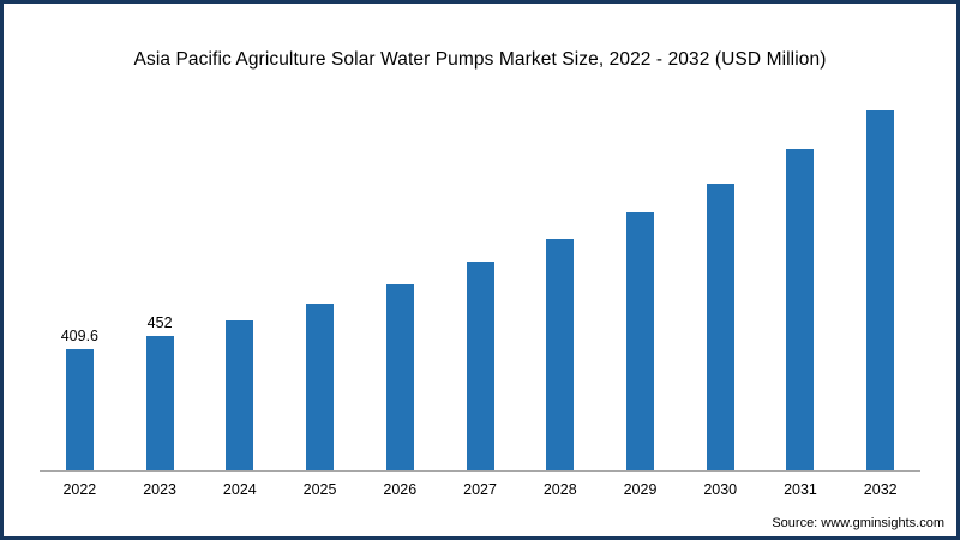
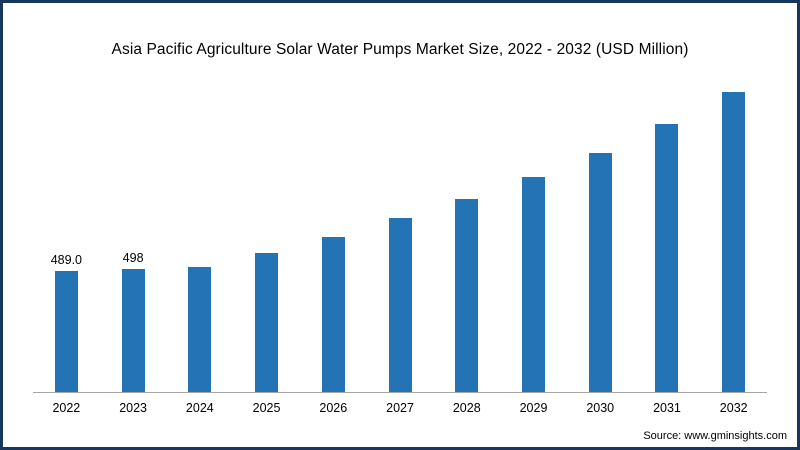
2022: 409.6 -> 489.0
2023: 452 -> 498
